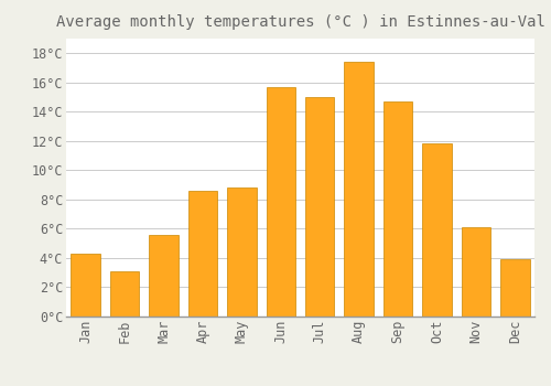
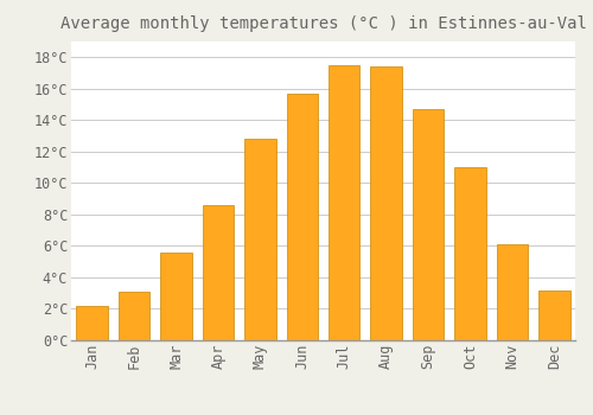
Jan: 4.3°C -> 2.2°C
May: 8.8°C -> 12.8°C
Jul: 15.0°C -> 17.5°C
Oct: 11.8°C -> 11.0°C
Dec: 3.9°C -> 3.2°C
